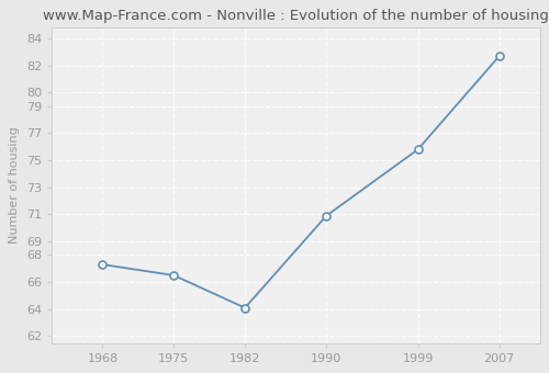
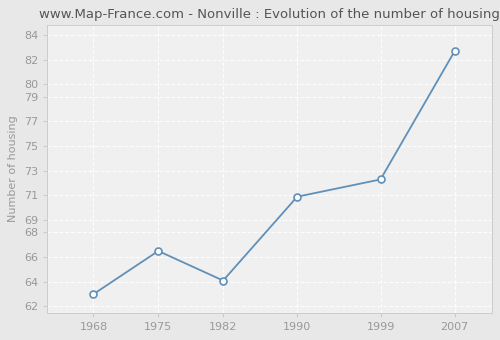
1968: 67.3 -> 63.0
1999: 75.8 -> 72.3
